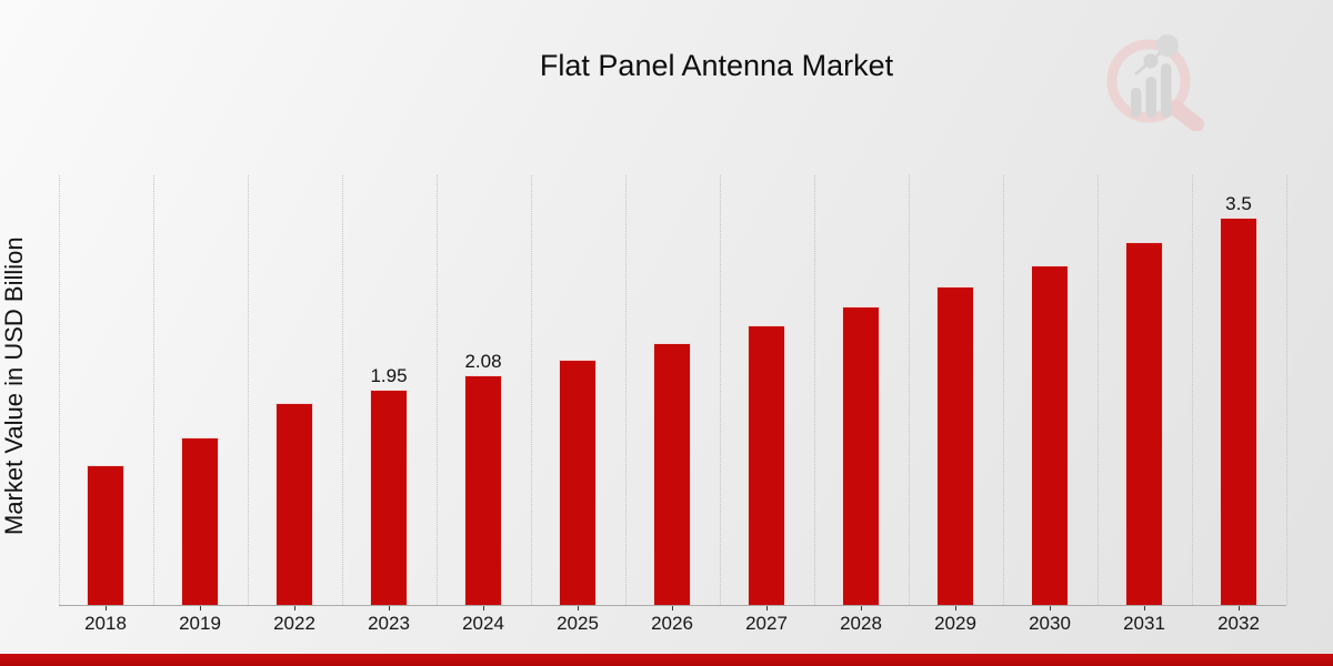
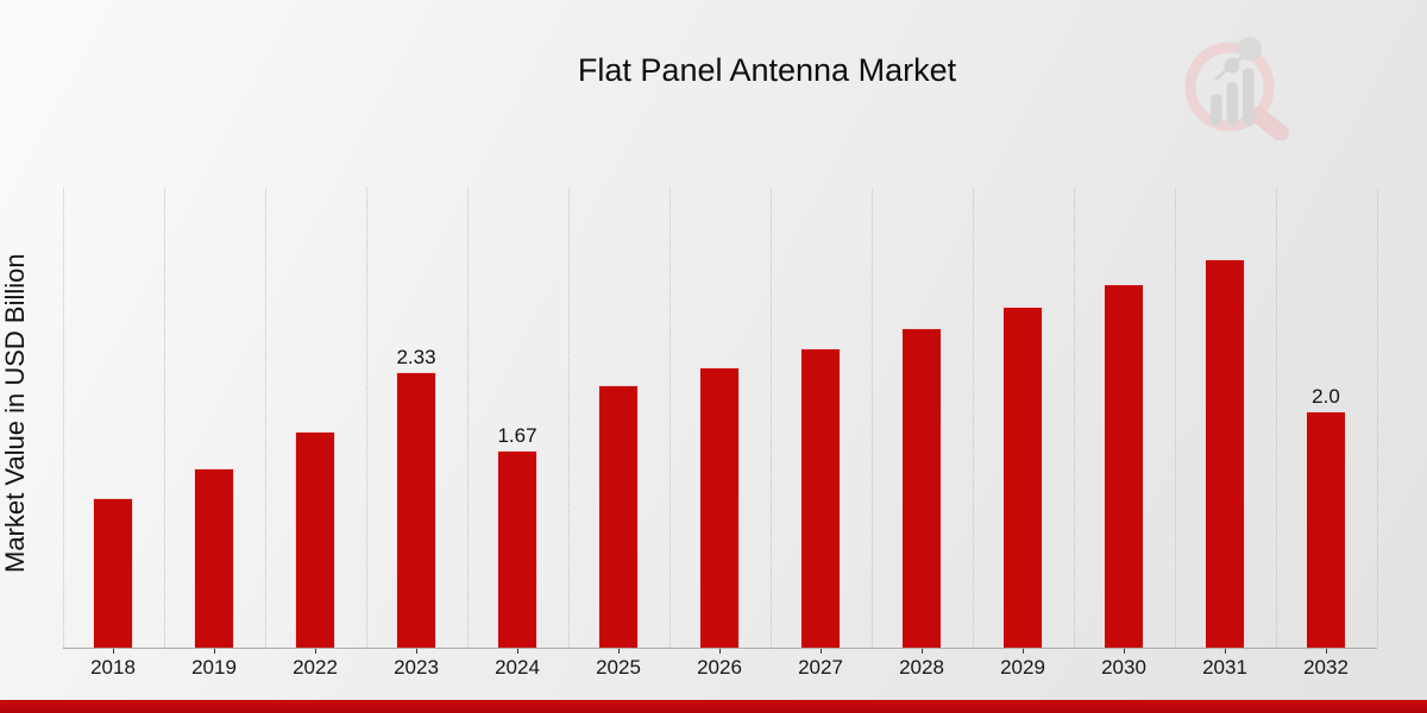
2023: 1.95 -> 2.33
2024: 2.08 -> 1.67
2032: 3.5 -> 2.0
